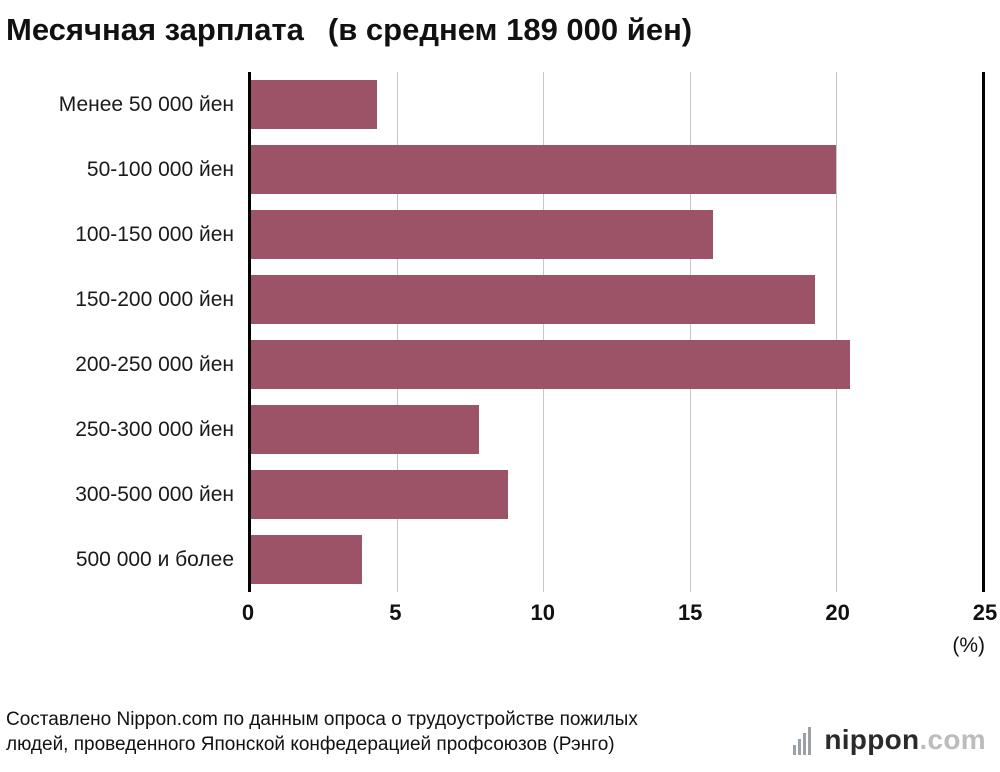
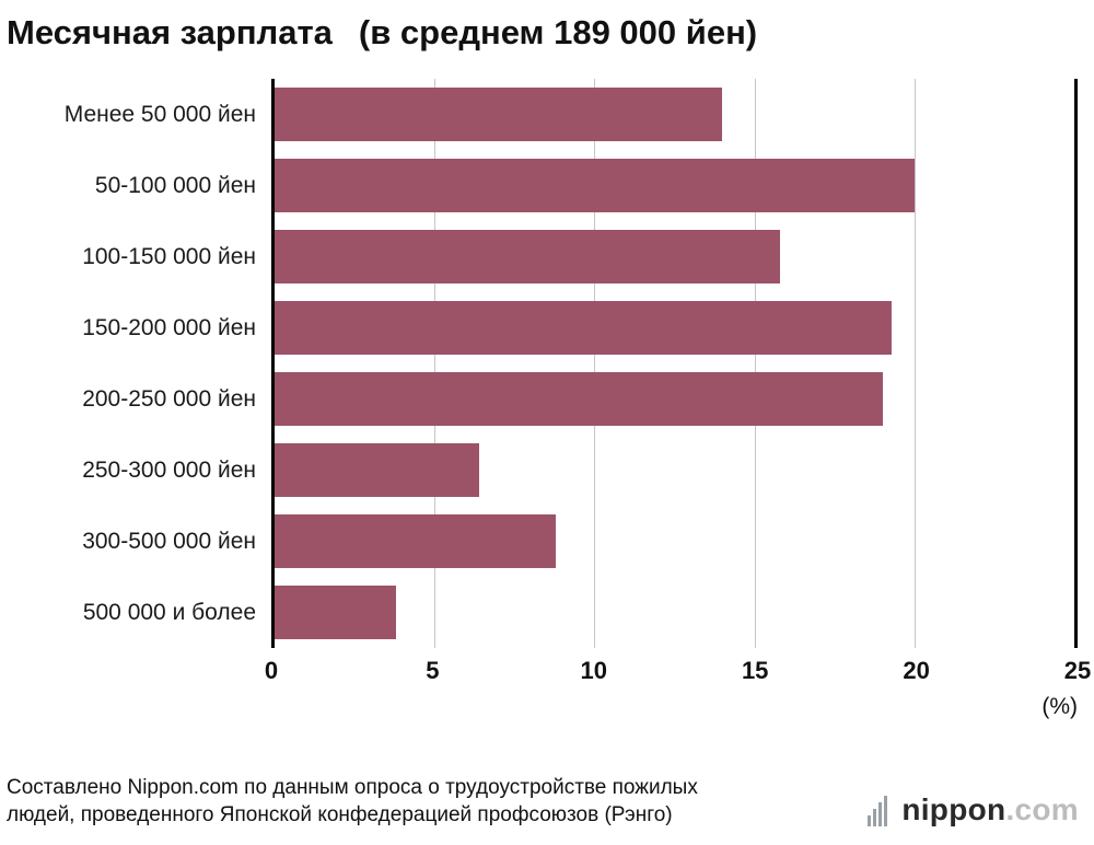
Менее 50 000 йен: 4.3 -> 14.0
200-250 000 йен: 20.5 -> 19.0
250-300 000 йен: 7.8 -> 6.4
